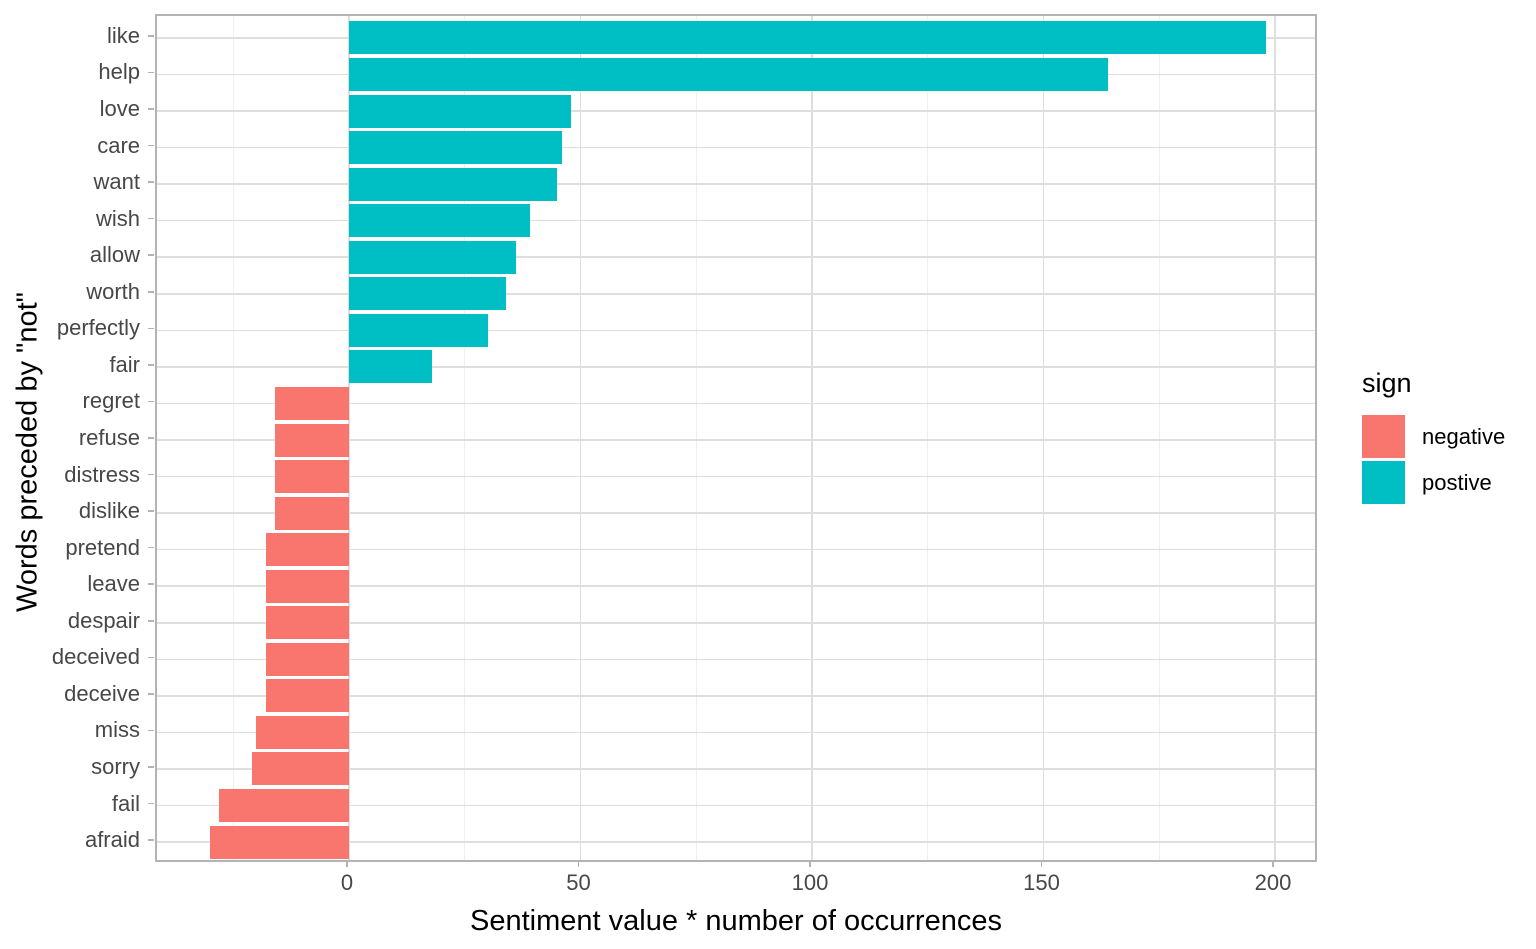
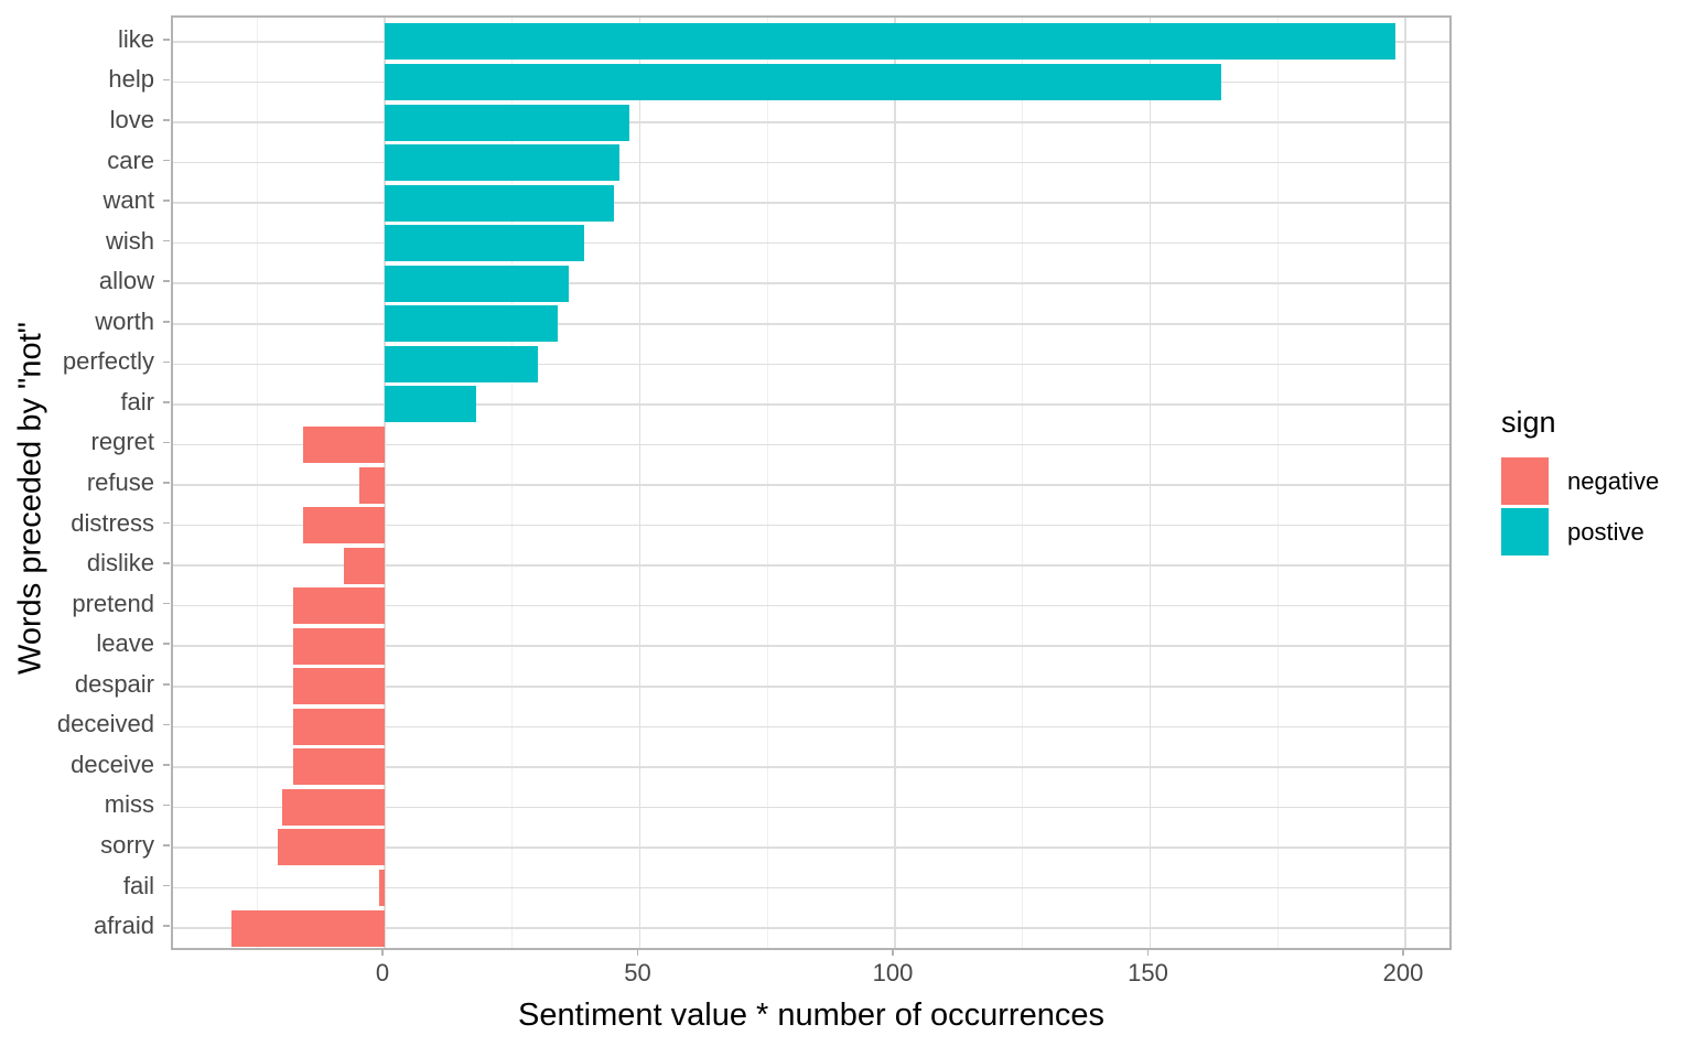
refuse: -16 -> -5
dislike: -16 -> -8
fail: -28 -> -1
